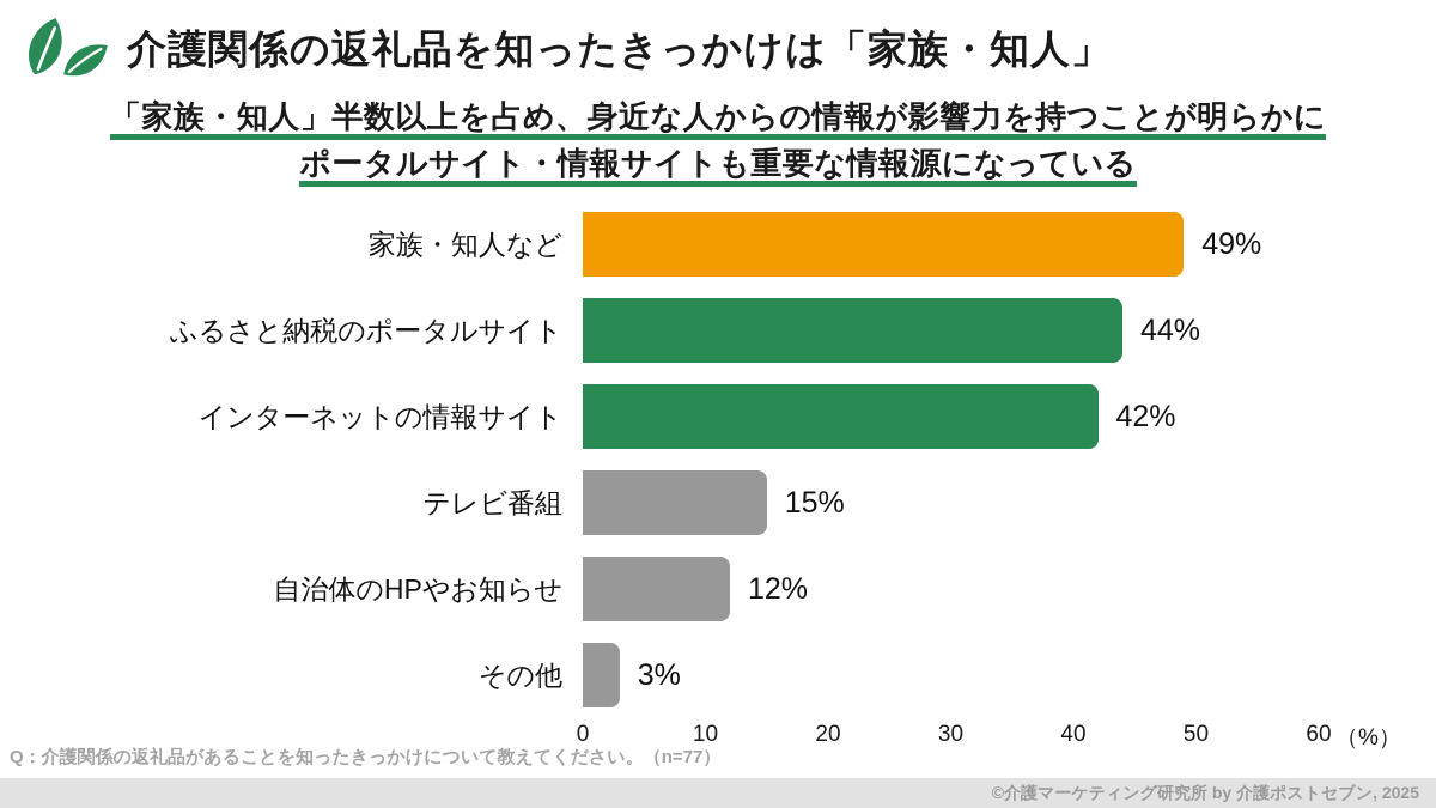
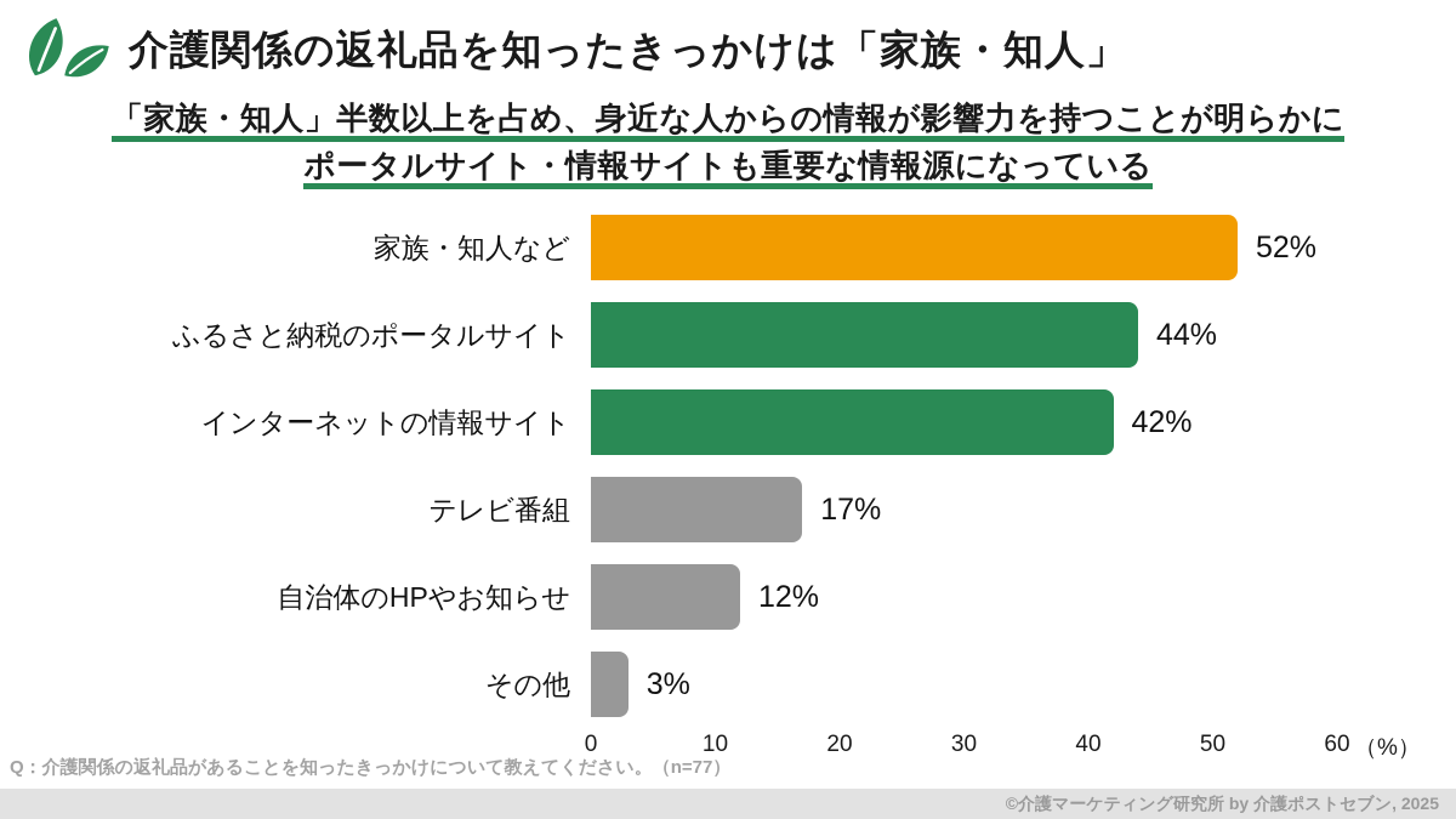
家族・知人など: 49% -> 52%
テレビ番組: 15% -> 17%
